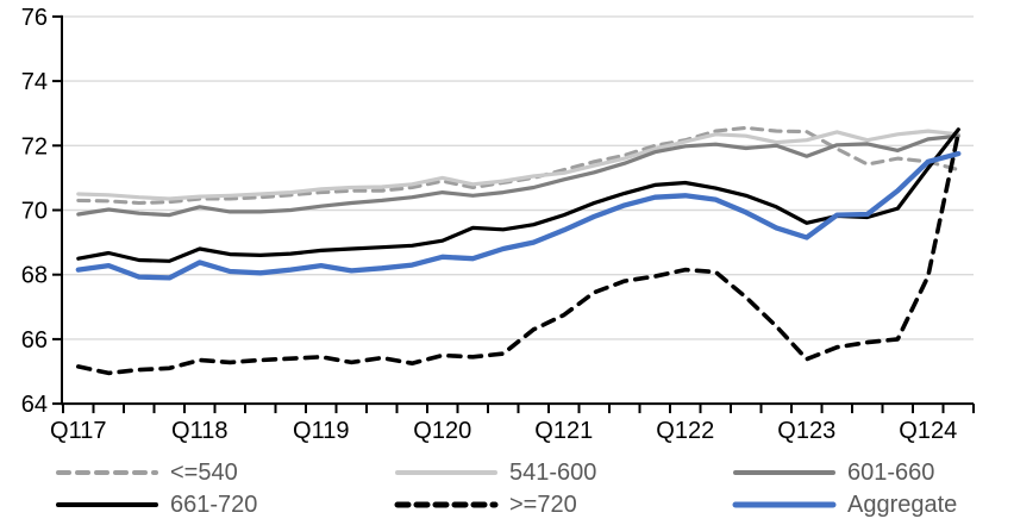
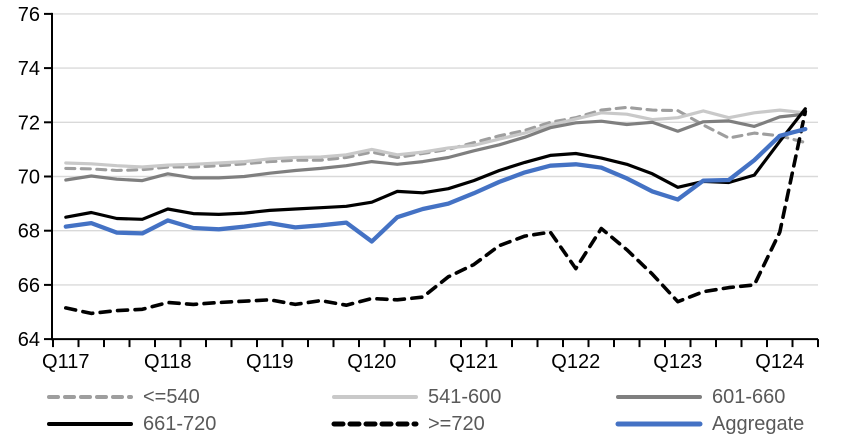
Aggregate/Q120: 68.5 -> 67.6
>=720/Q122: 68.2 -> 66.6
